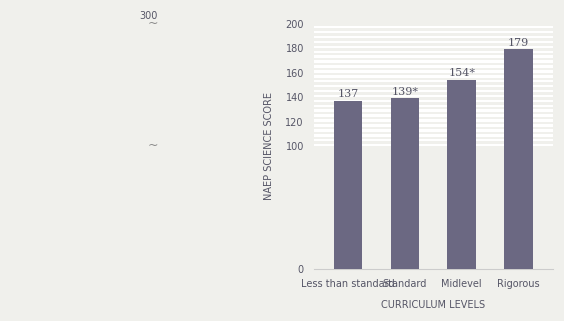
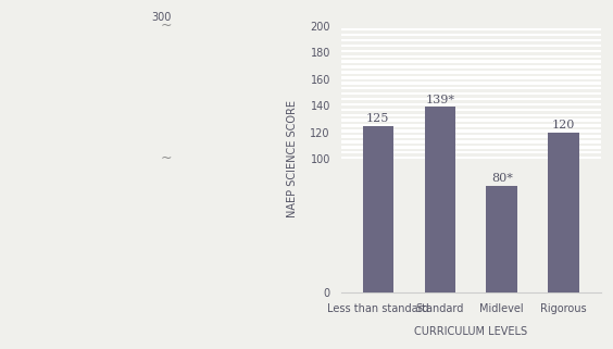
Less than standard: 137 -> 125
Midlevel: 154* -> 80*
Rigorous: 179 -> 120
